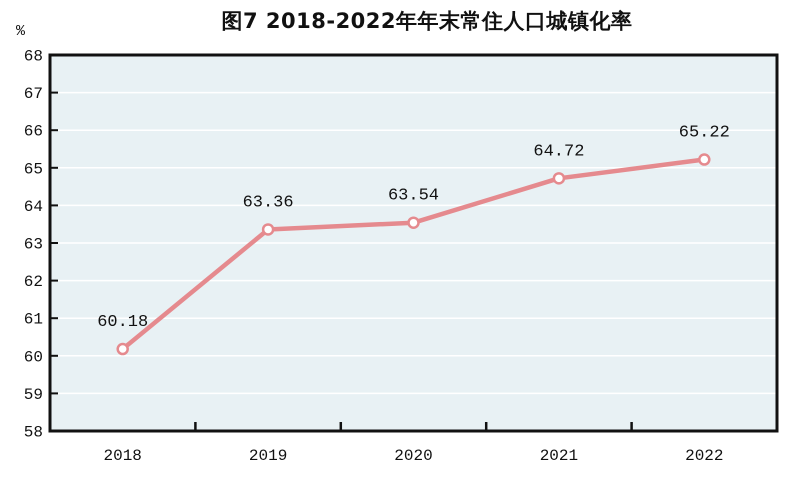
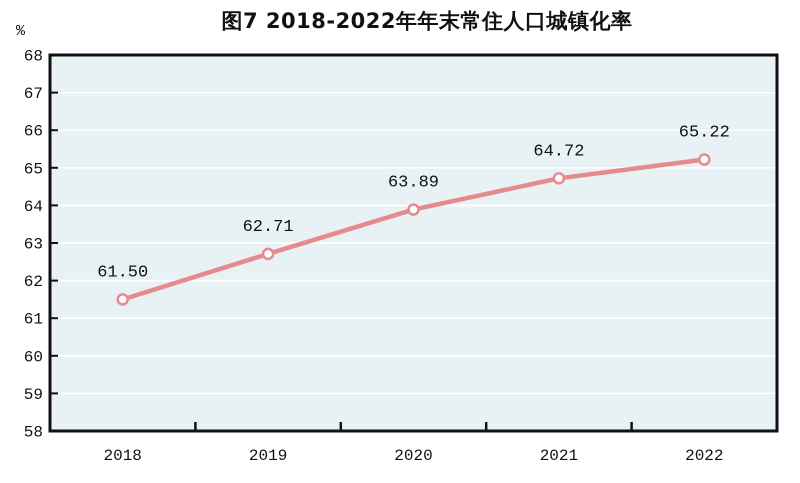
2018: 60.18 -> 61.50
2019: 63.36 -> 62.71
2020: 63.54 -> 63.89
